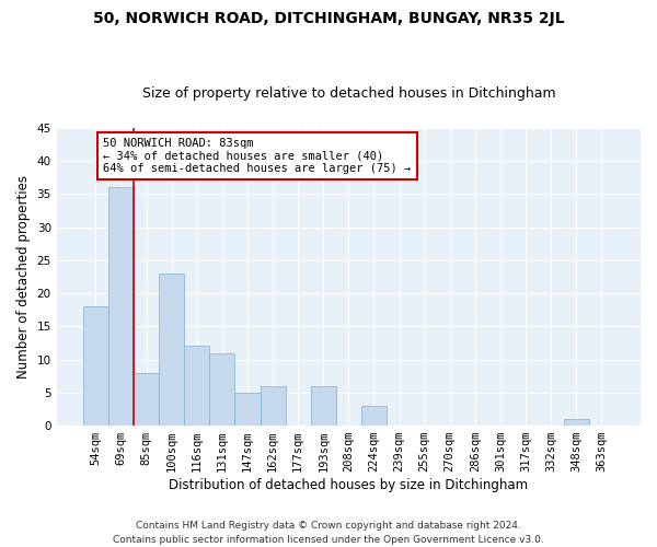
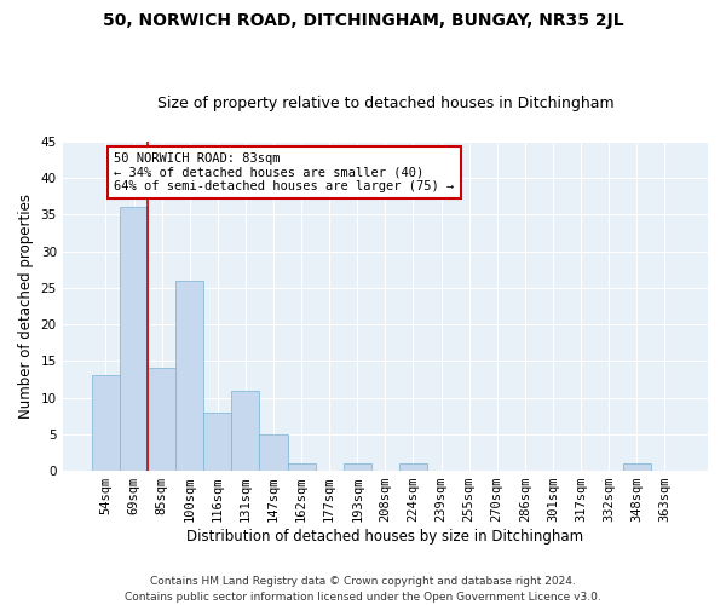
54sqm: 18 -> 13
85sqm: 8 -> 14
100sqm: 23 -> 26
116sqm: 12 -> 8
162sqm: 6 -> 1
193sqm: 6 -> 1
224sqm: 3 -> 1
